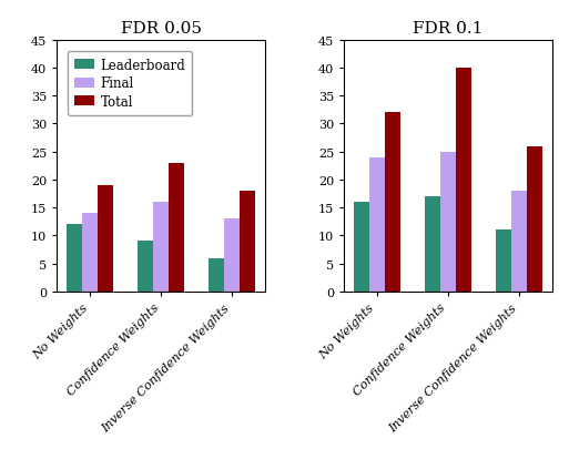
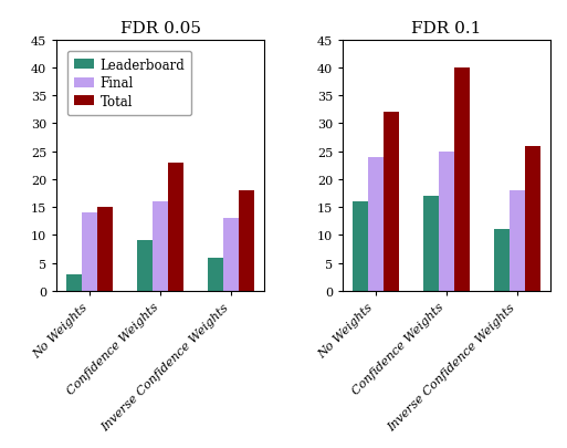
FDR 0.05/Leaderboard/No Weights: 12 -> 3
FDR 0.05/Total/No Weights: 19 -> 15
